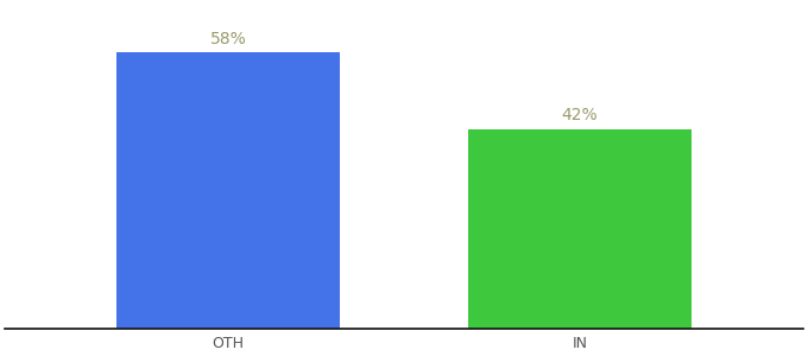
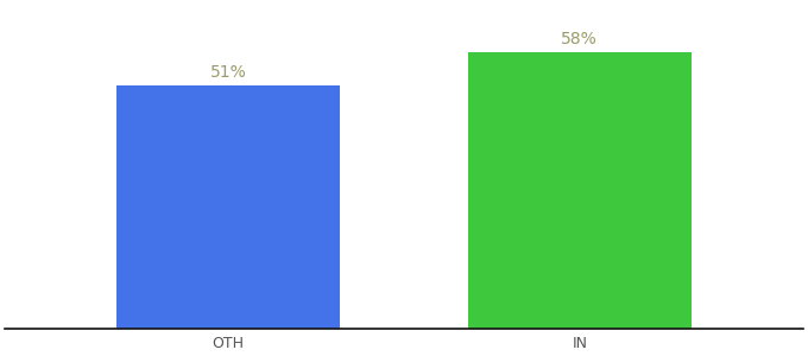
OTH: 58% -> 51%
IN: 42% -> 58%
